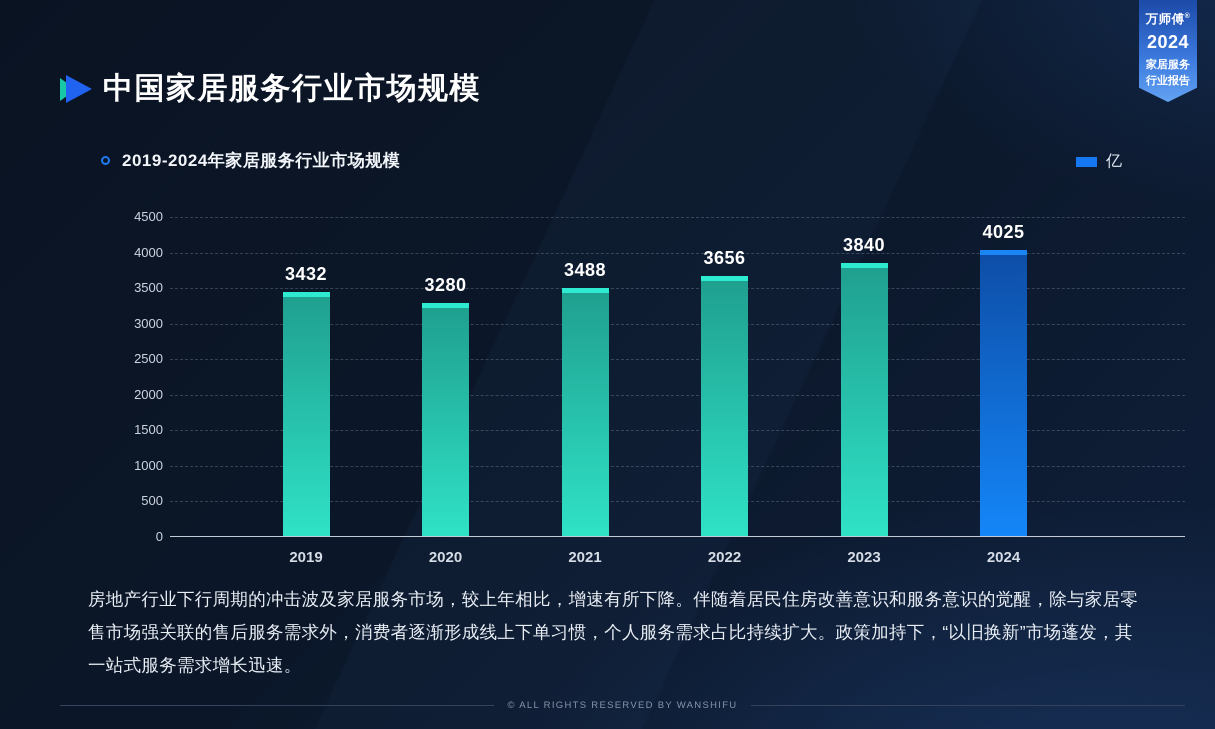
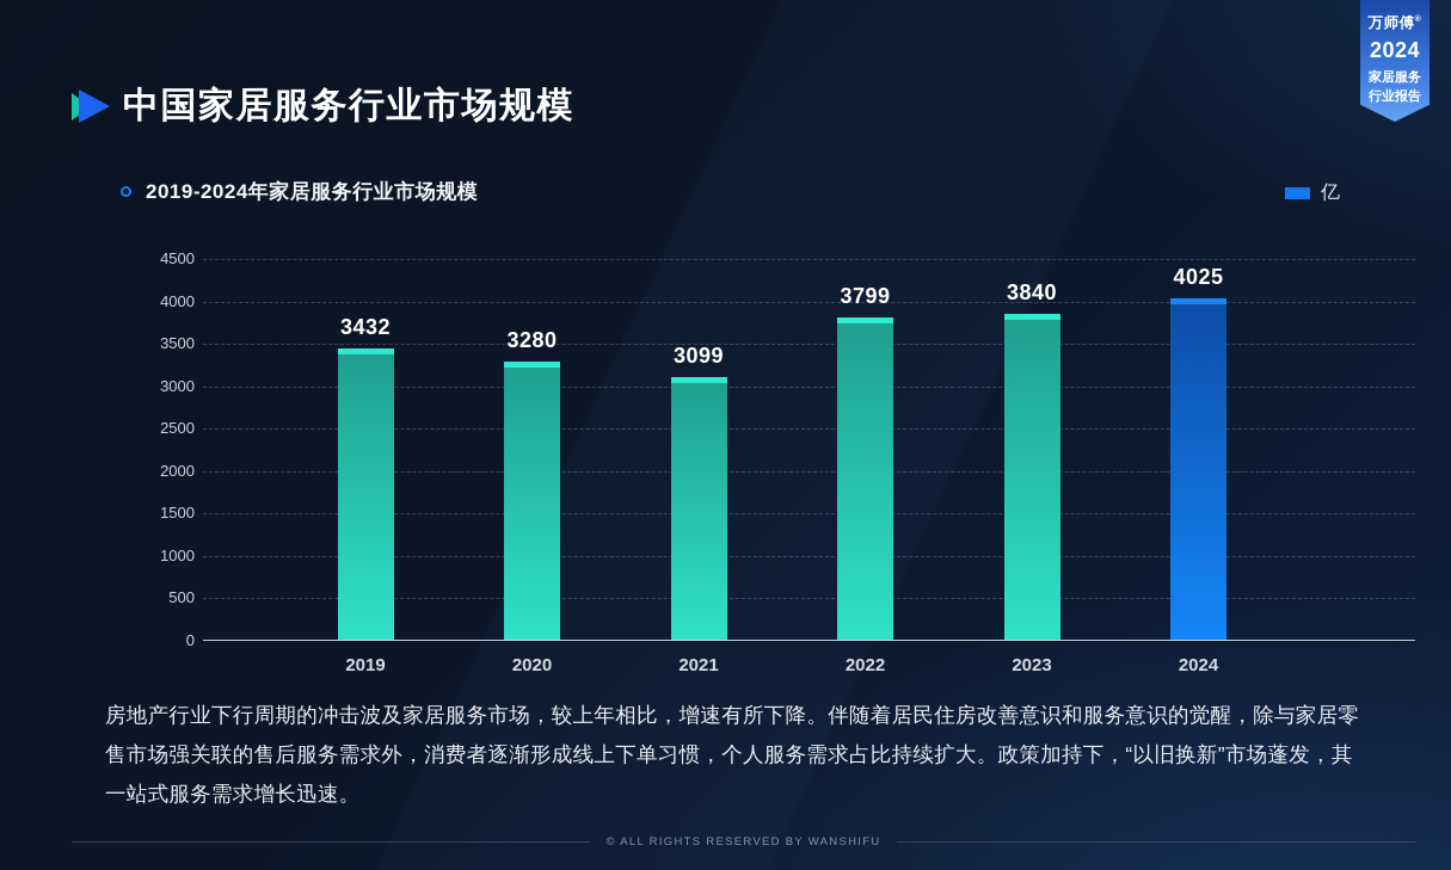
2021: 3488 -> 3099
2022: 3656 -> 3799
